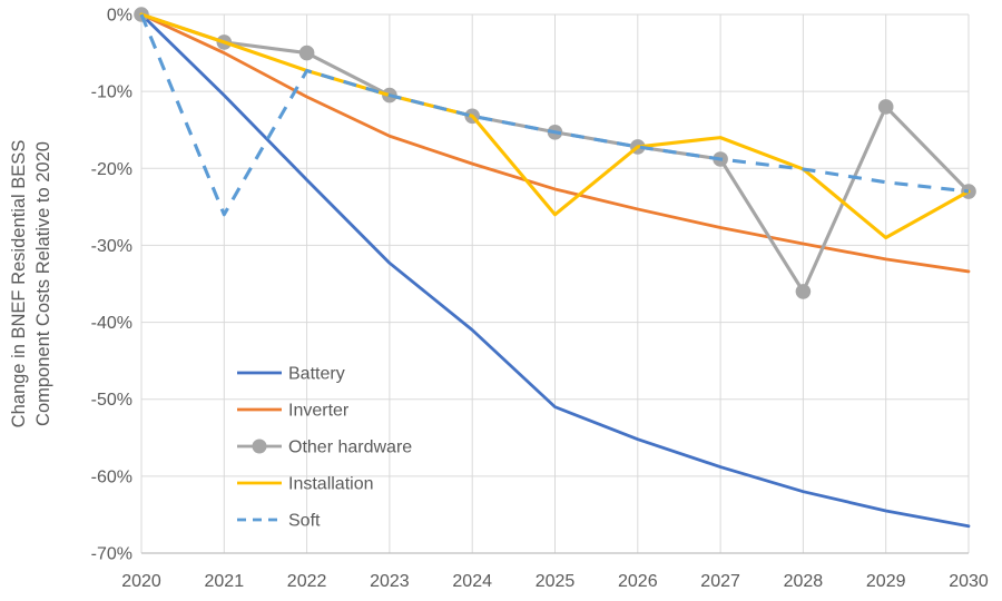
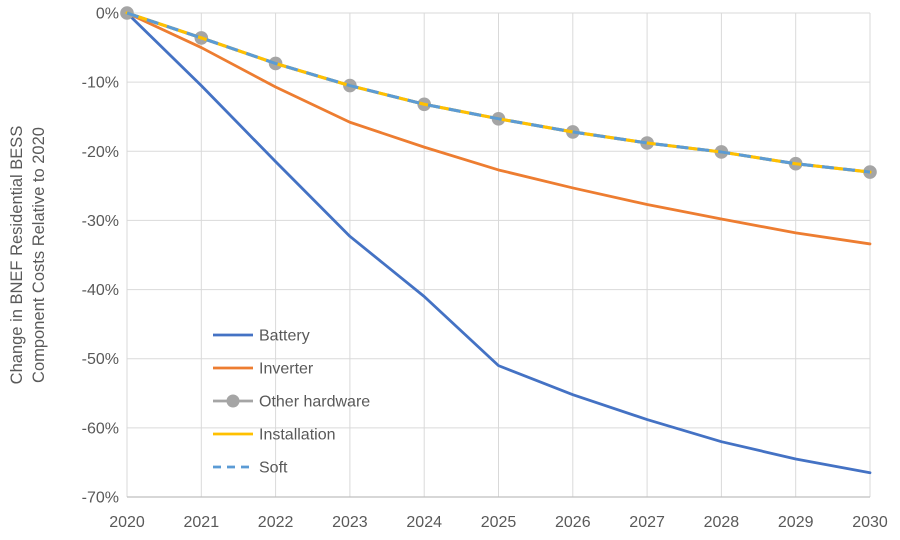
Soft/2021: -26% -> -4%
Other hardware/2022: -5% -> -7%
Installation/2025: -26% -> -15%
Installation/2027: -16% -> -19%
Other hardware/2028: -36% -> -20%
Other hardware/2029: -12% -> -22%
Installation/2029: -29% -> -22%
